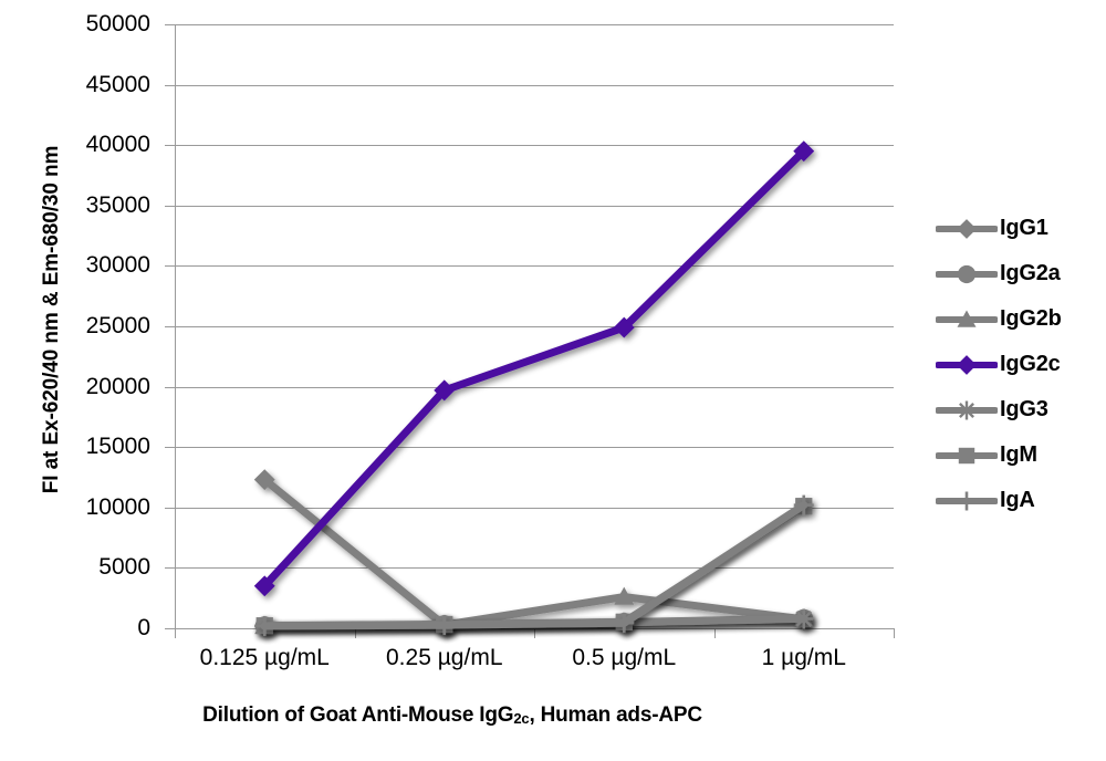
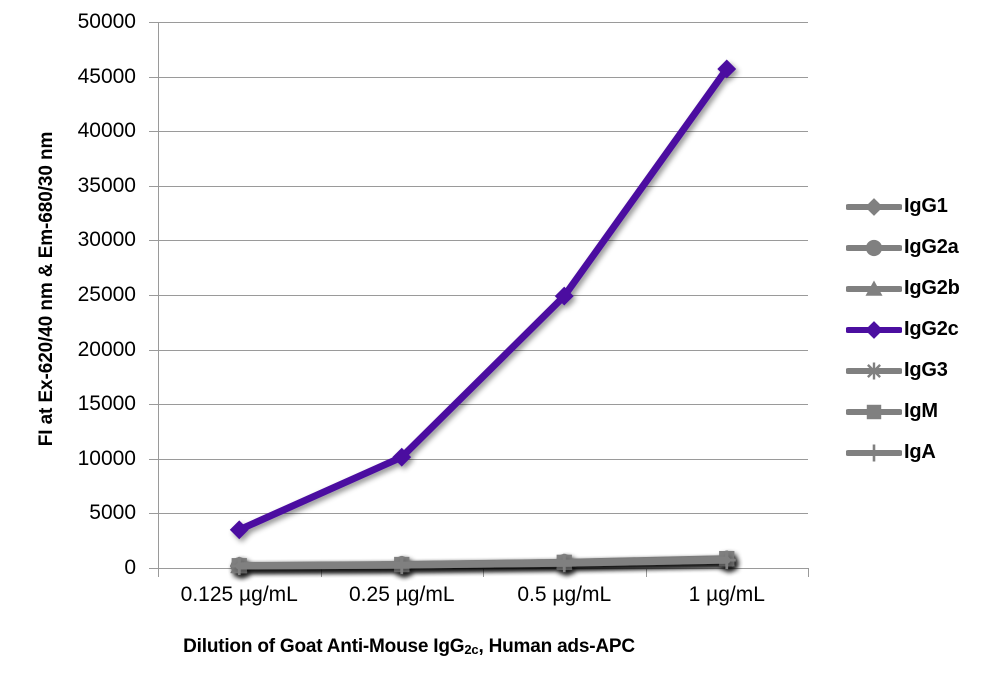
IgG1/0.125 µg/mL: 12300 -> 200
IgG2c/0.25 µg/mL: 19700 -> 10200
IgG2b/0.5 µg/mL: 2600 -> 500
IgG2c/1 µg/mL: 39500 -> 45700
IgM/1 µg/mL: 10100 -> 900
IgA/1 µg/mL: 10200 -> 700
